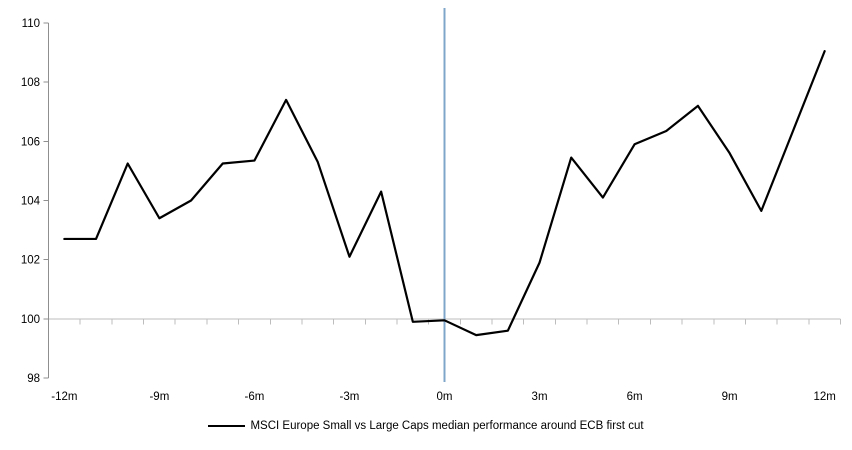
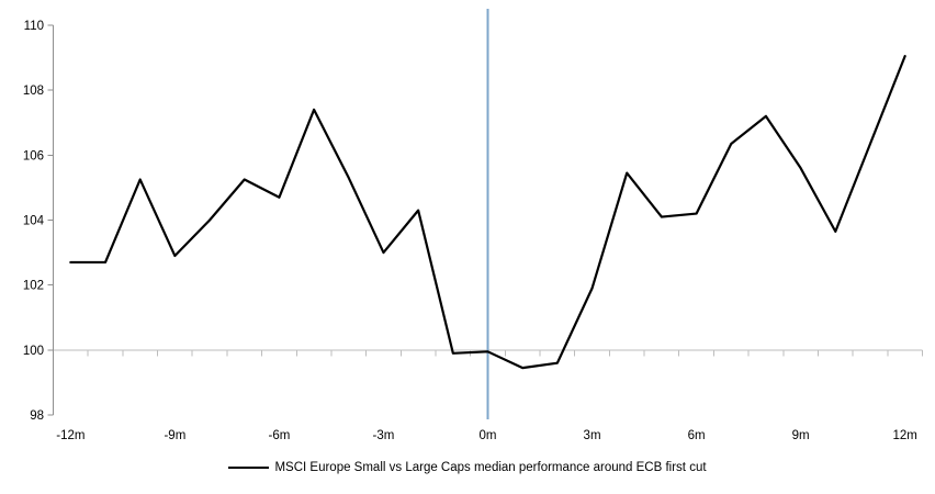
-9m: 103.4 -> 102.9
-6m: 105.3 -> 104.7
-3m: 102.1 -> 103.0
6m: 105.9 -> 104.2
